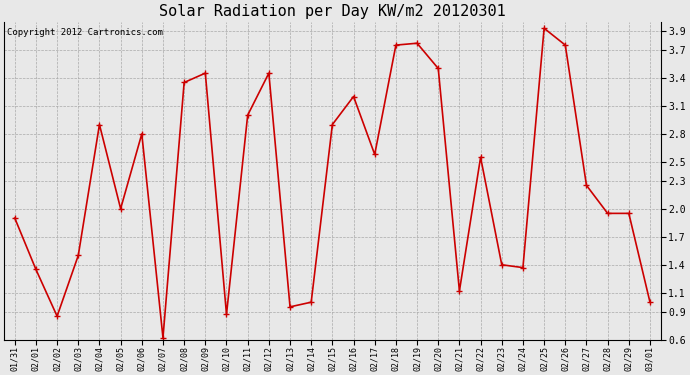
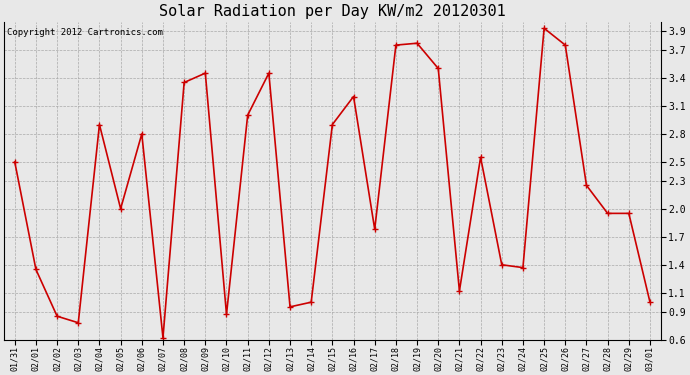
01/31: 1.90 -> 2.50
02/03: 1.50 -> 0.78
02/17: 2.58 -> 1.78
